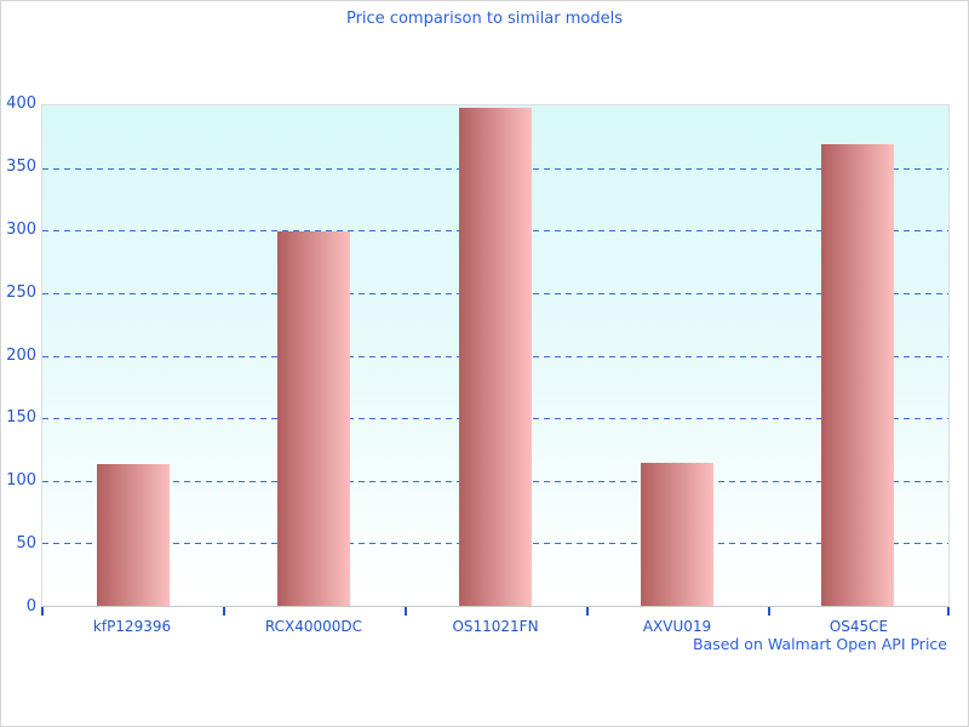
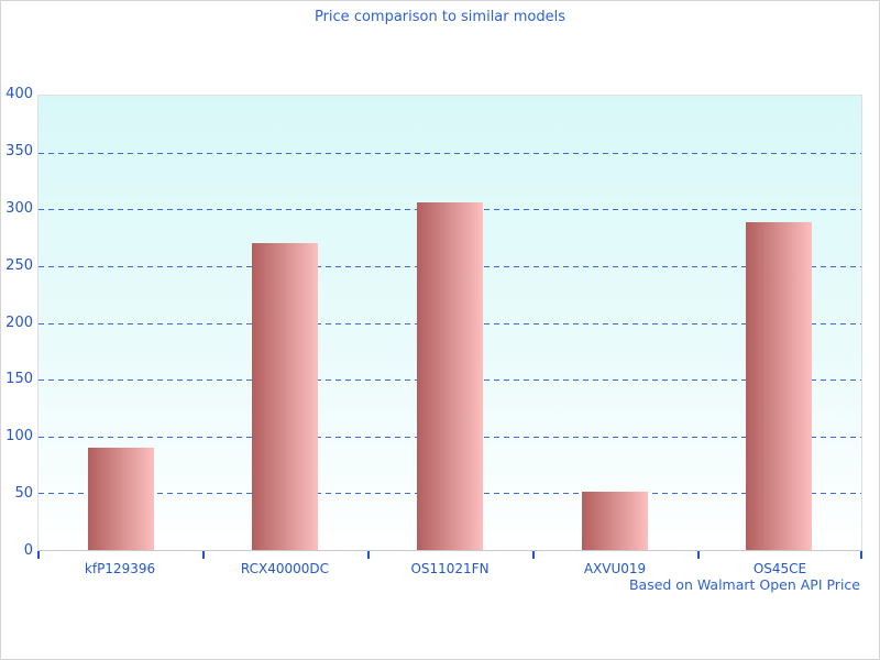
kfP129396: 113 -> 90
RCX40000DC: 299 -> 270
OS11021FN: 398 -> 306
AXVU019: 114 -> 51
OS45CE: 369 -> 289
